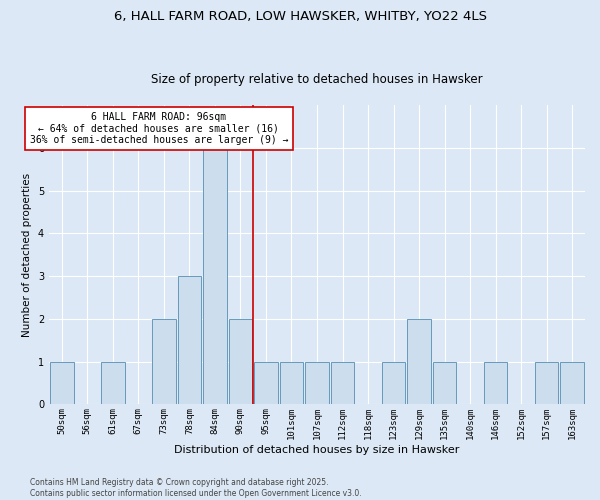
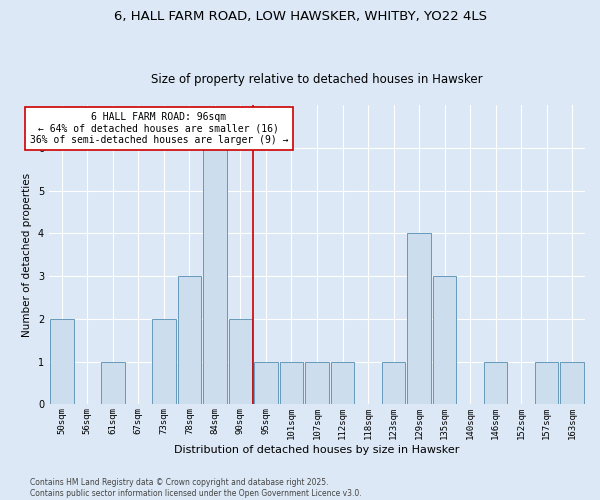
50sqm: 1 -> 2
129sqm: 2 -> 4
135sqm: 1 -> 3
